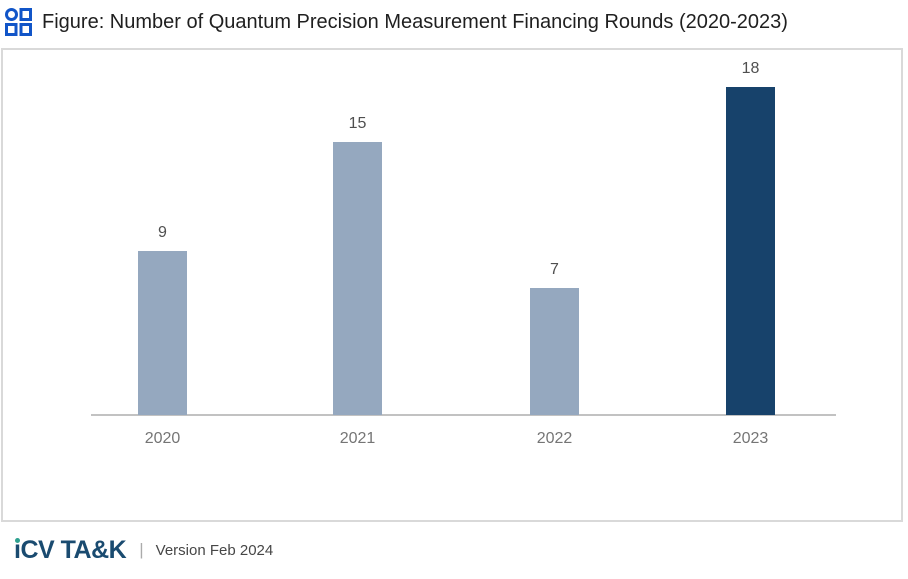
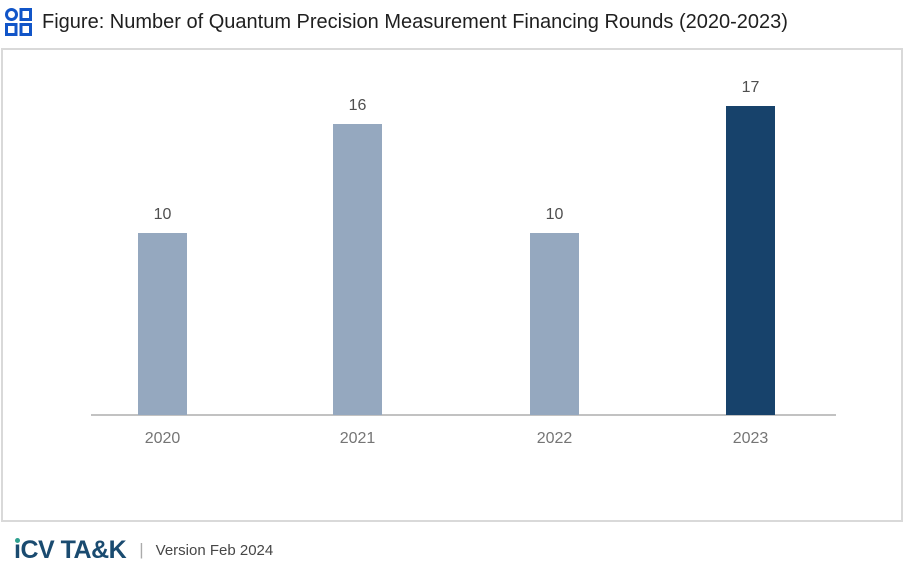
2020: 9 -> 10
2021: 15 -> 16
2022: 7 -> 10
2023: 18 -> 17
